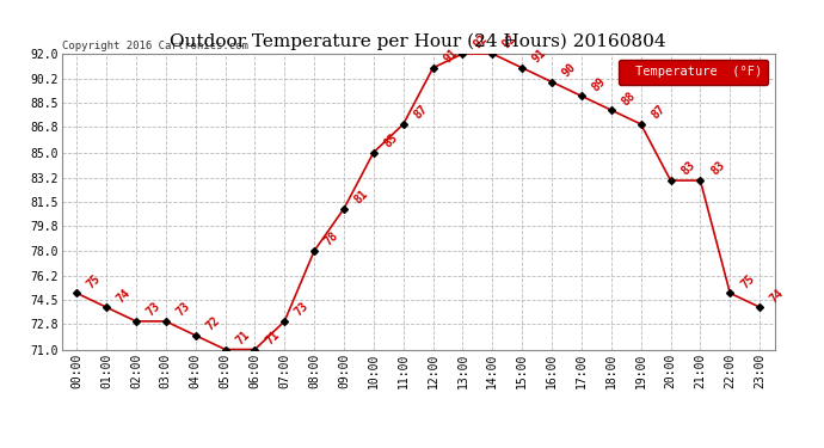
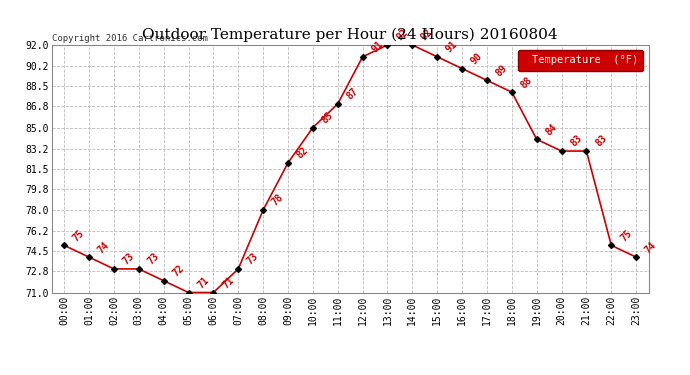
09:00: 81 -> 82
19:00: 87 -> 84
